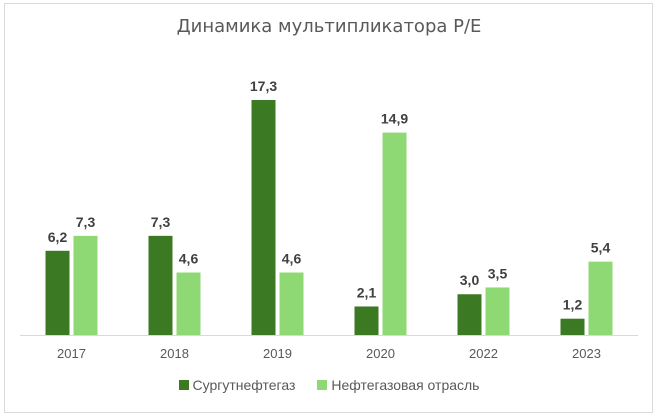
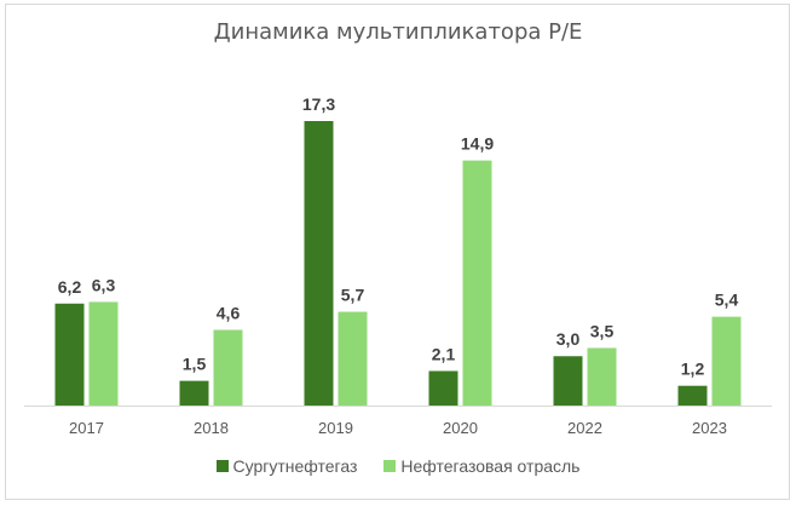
Нефтегазовая отрасль/2017: 7,3 -> 6,3
Сургутнефтегаз/2018: 7,3 -> 1,5
Нефтегазовая отрасль/2019: 4,6 -> 5,7
